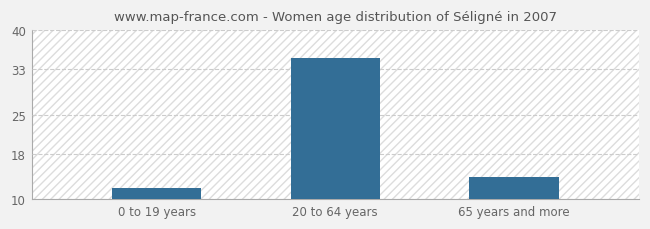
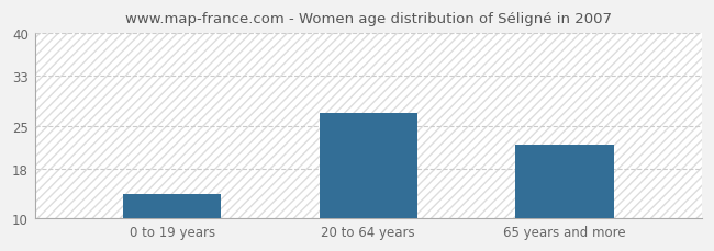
0 to 19 years: 12 -> 14
20 to 64 years: 35 -> 27
65 years and more: 14 -> 22
